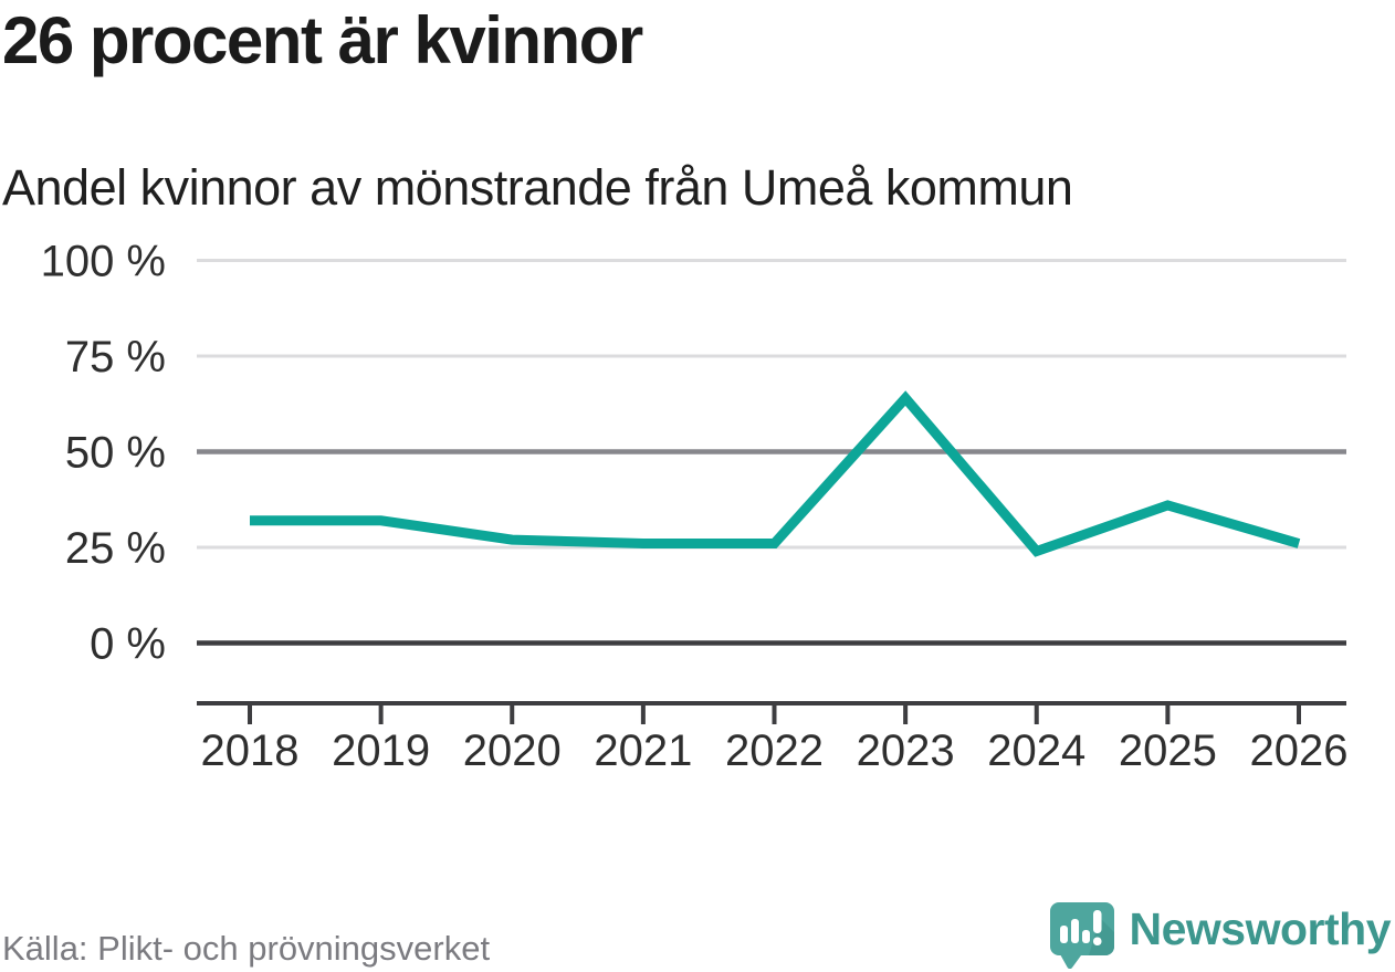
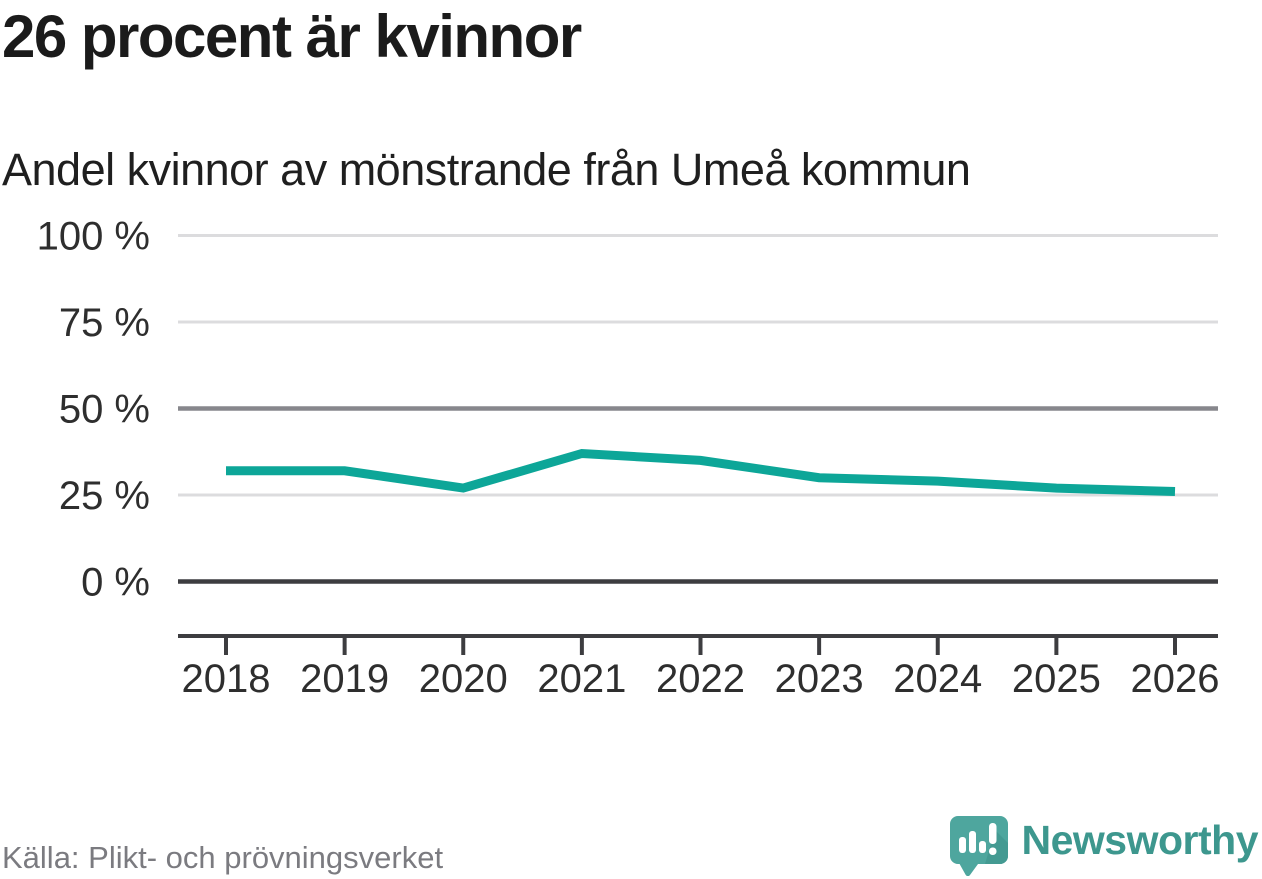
2021: 26% -> 37%
2022: 26% -> 35%
2023: 64% -> 30%
2024: 24% -> 29%
2025: 36% -> 27%
